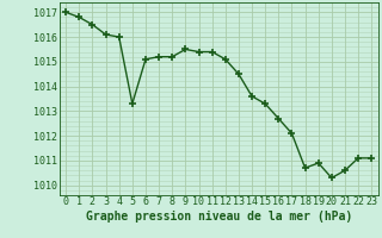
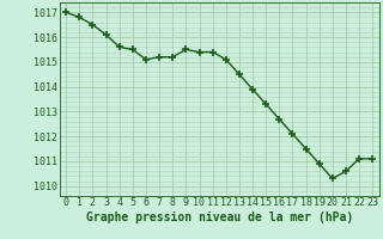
4: 1016.0 -> 1015.6
5: 1013.3 -> 1015.5
14: 1013.6 -> 1013.9
18: 1010.7 -> 1011.5
